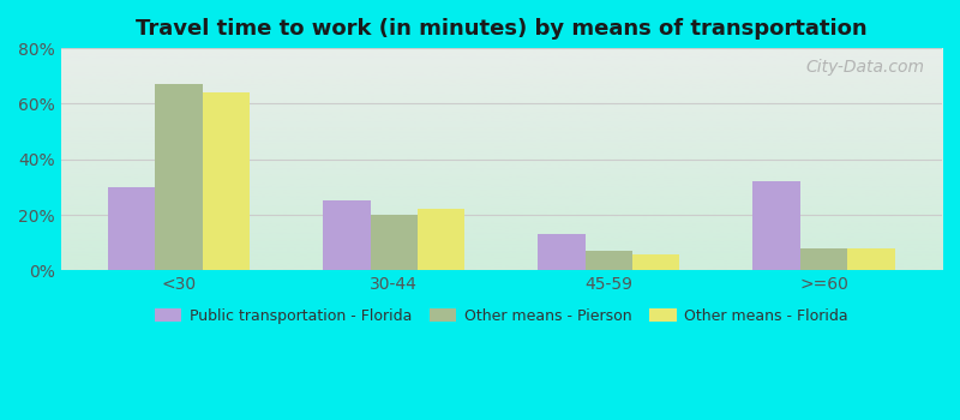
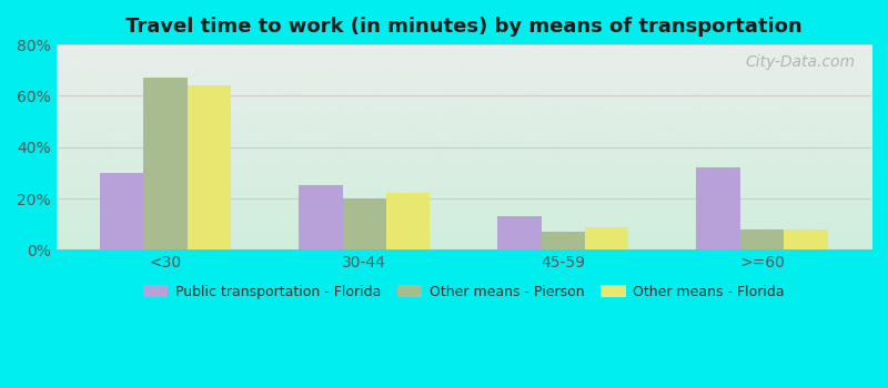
Other means - Florida/45-59: 6% -> 9%
